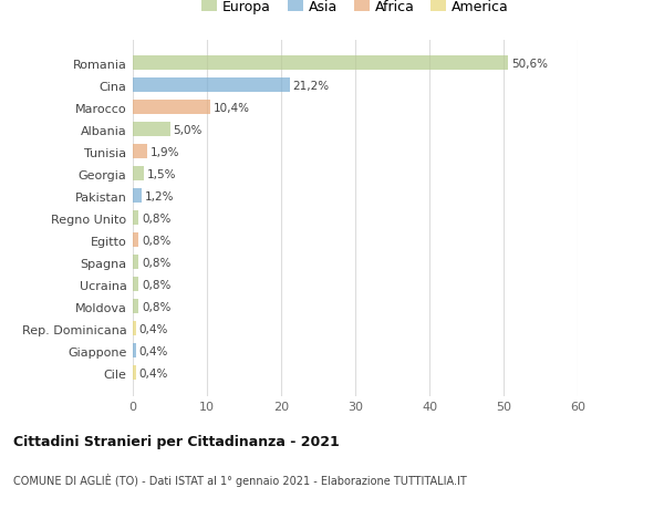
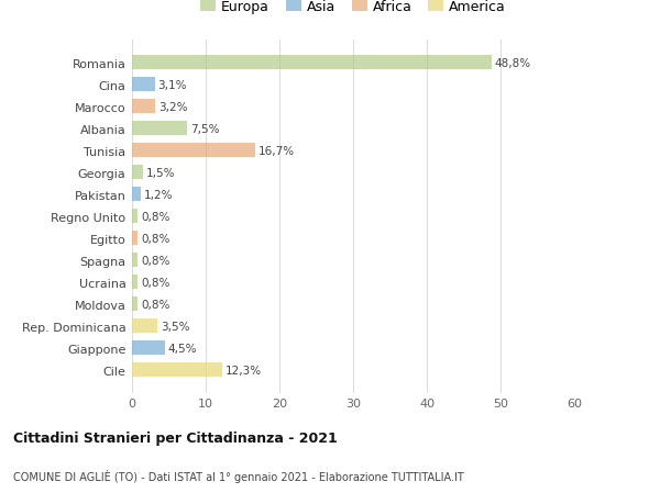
Romania: 50,6% -> 48,8%
Cina: 21,2% -> 3,1%
Marocco: 10,4% -> 3,2%
Albania: 5,0% -> 7,5%
Tunisia: 1,9% -> 16,7%
Rep. Dominicana: 0,4% -> 3,5%
Giappone: 0,4% -> 4,5%
Cile: 0,4% -> 12,3%
